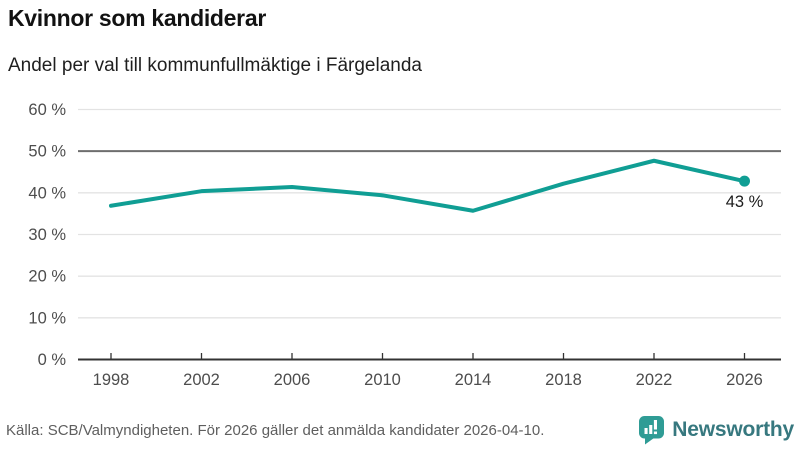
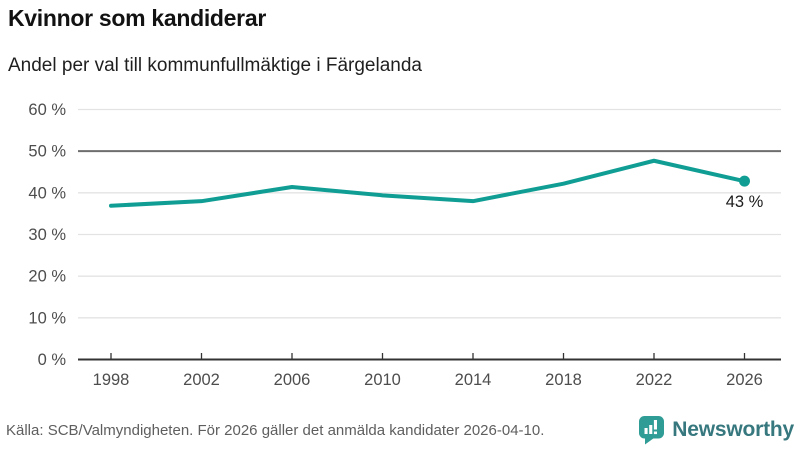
2002: 40% -> 38%
2014: 36% -> 38%
